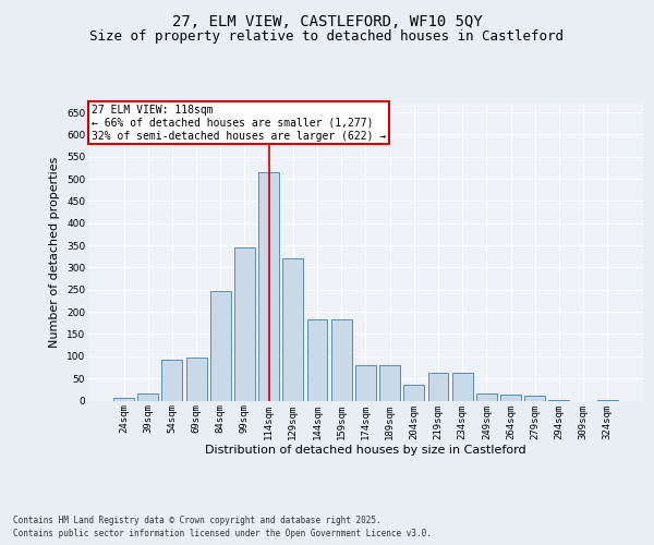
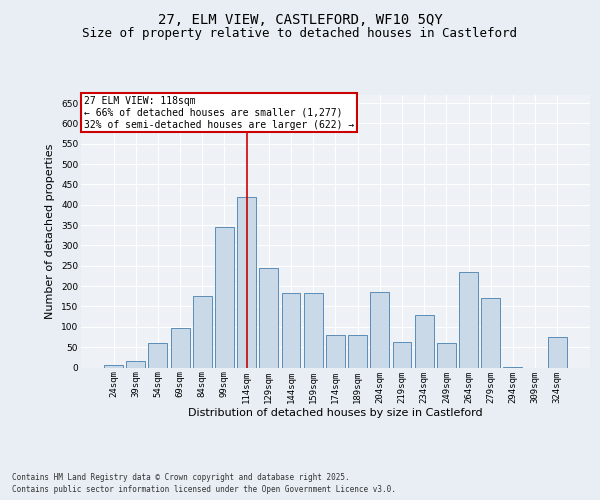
54sqm: 93 -> 60
84sqm: 248 -> 175
114sqm: 515 -> 420
129sqm: 320 -> 245
204sqm: 35 -> 185
234sqm: 62 -> 130
249sqm: 15 -> 60
264sqm: 13 -> 235
279sqm: 10 -> 170
324sqm: 2 -> 75
